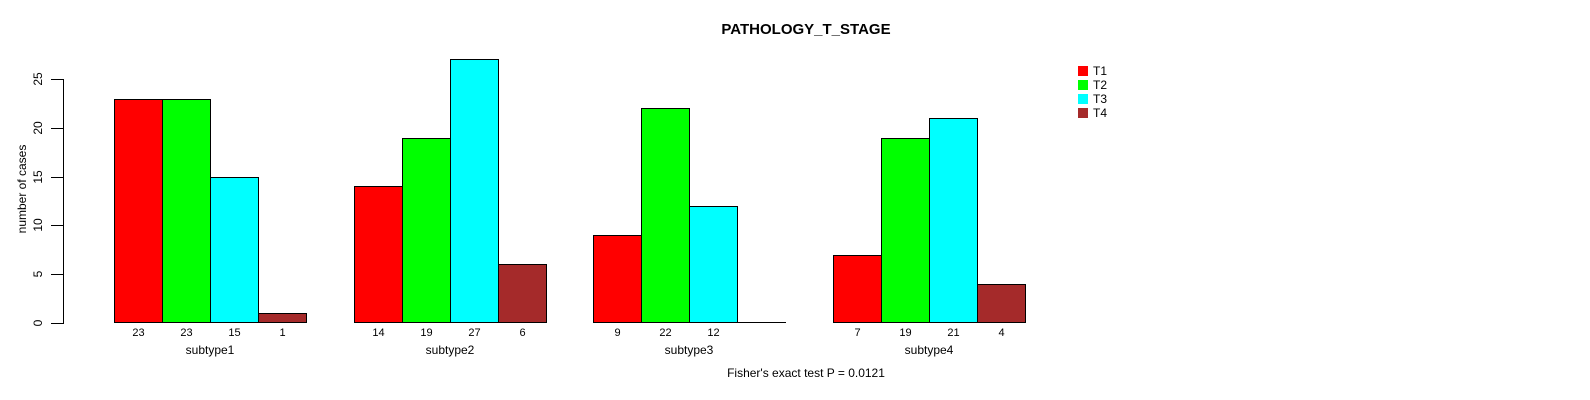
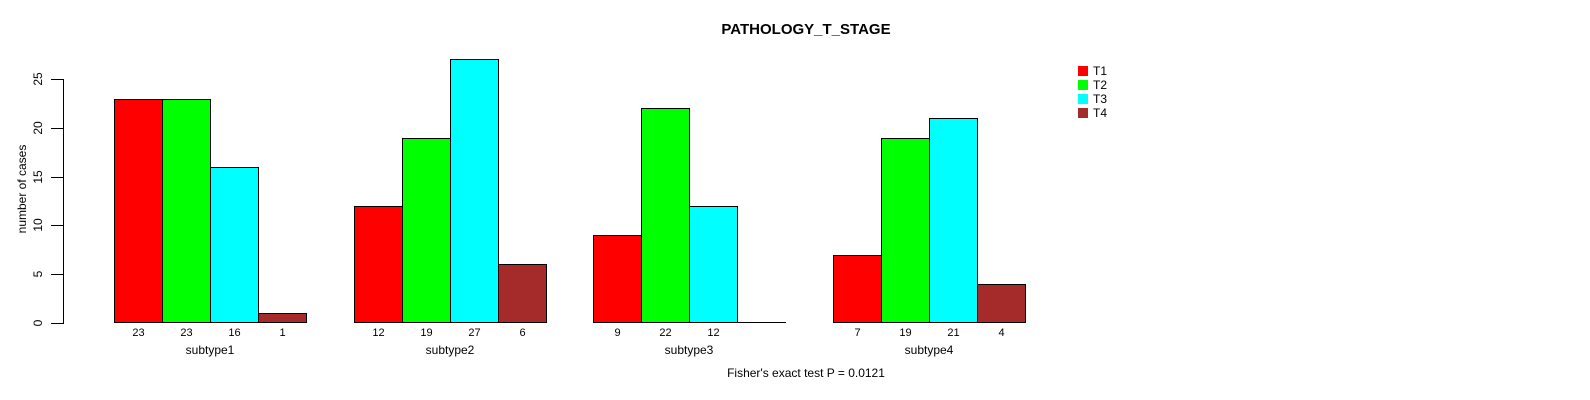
T3/subtype1: 15 -> 16
T1/subtype2: 14 -> 12
